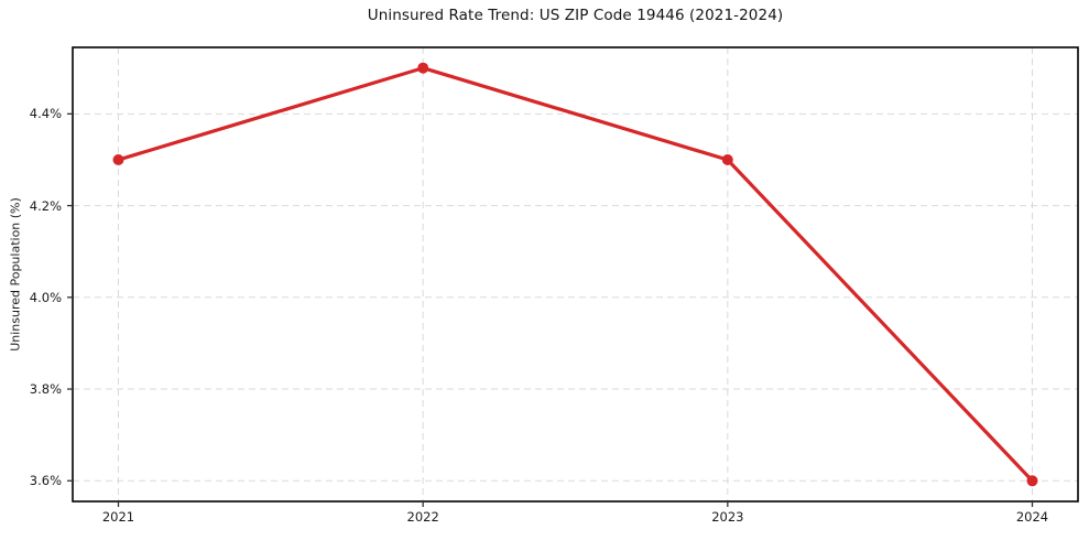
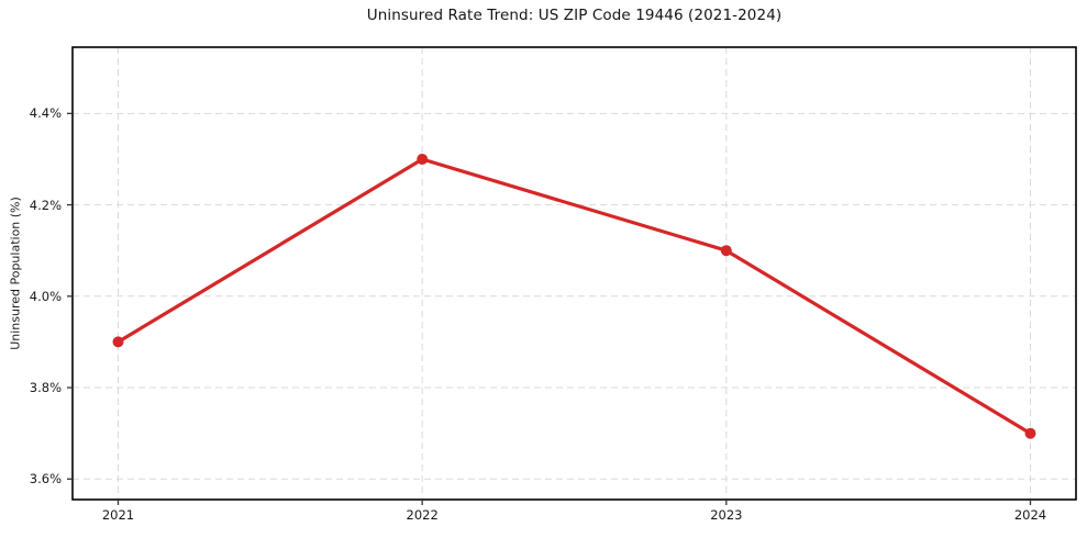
2021: 4.3% -> 3.9%
2022: 4.5% -> 4.3%
2023: 4.3% -> 4.1%
2024: 3.6% -> 3.7%
